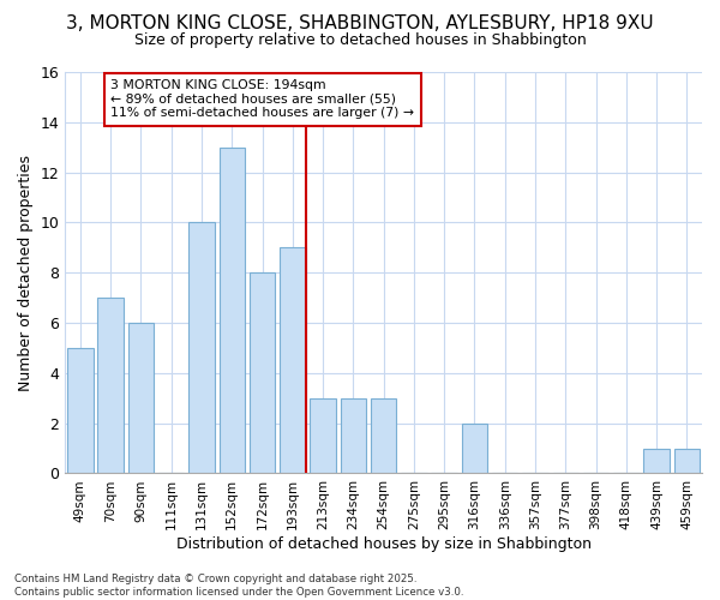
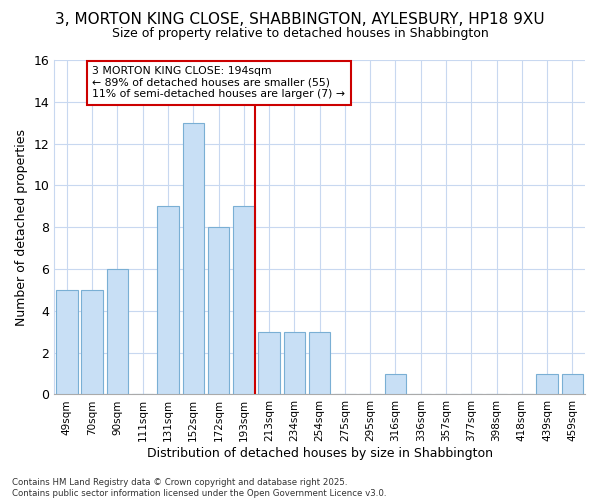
70sqm: 7 -> 5
131sqm: 10 -> 9
316sqm: 2 -> 1
